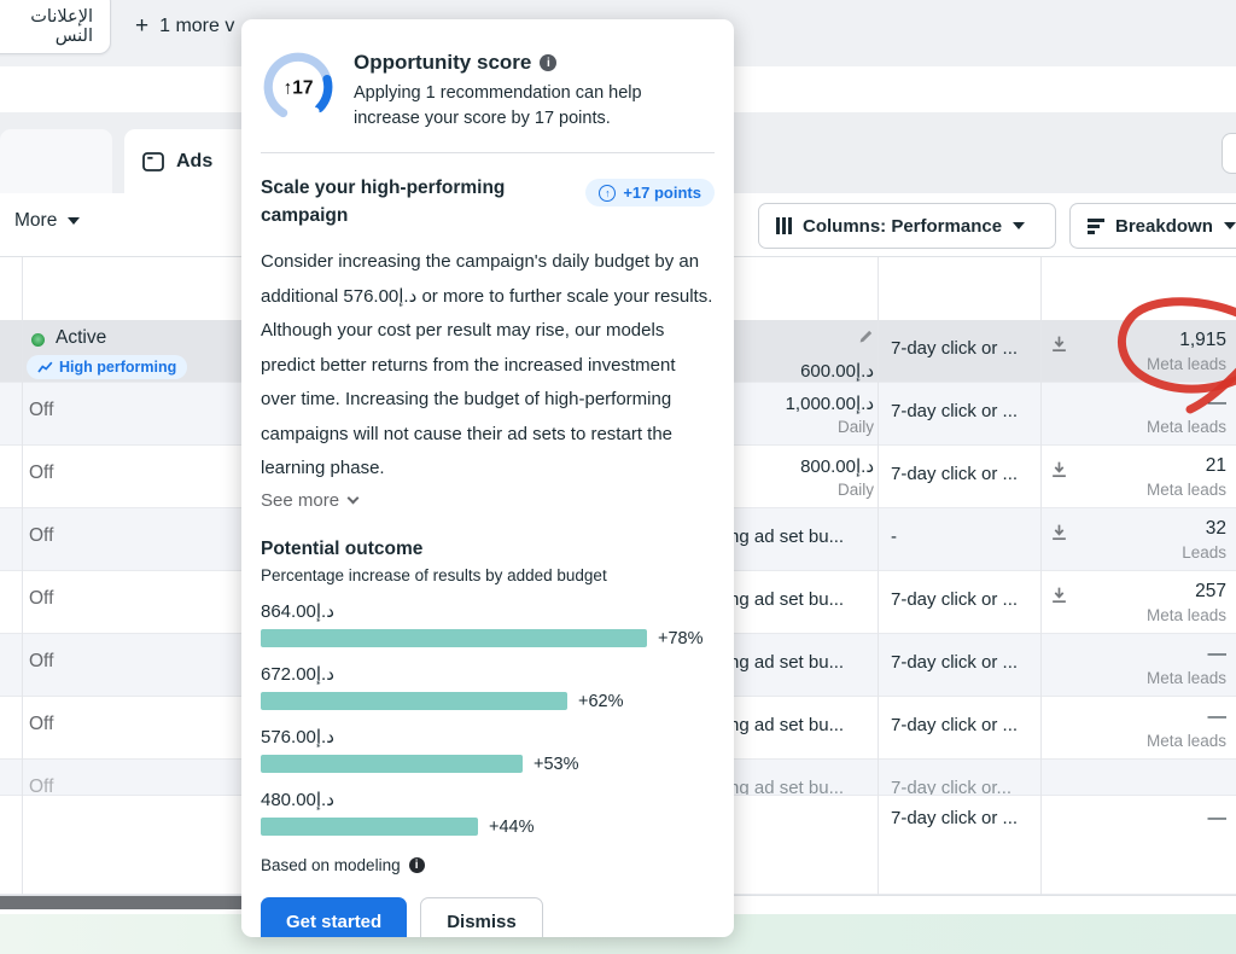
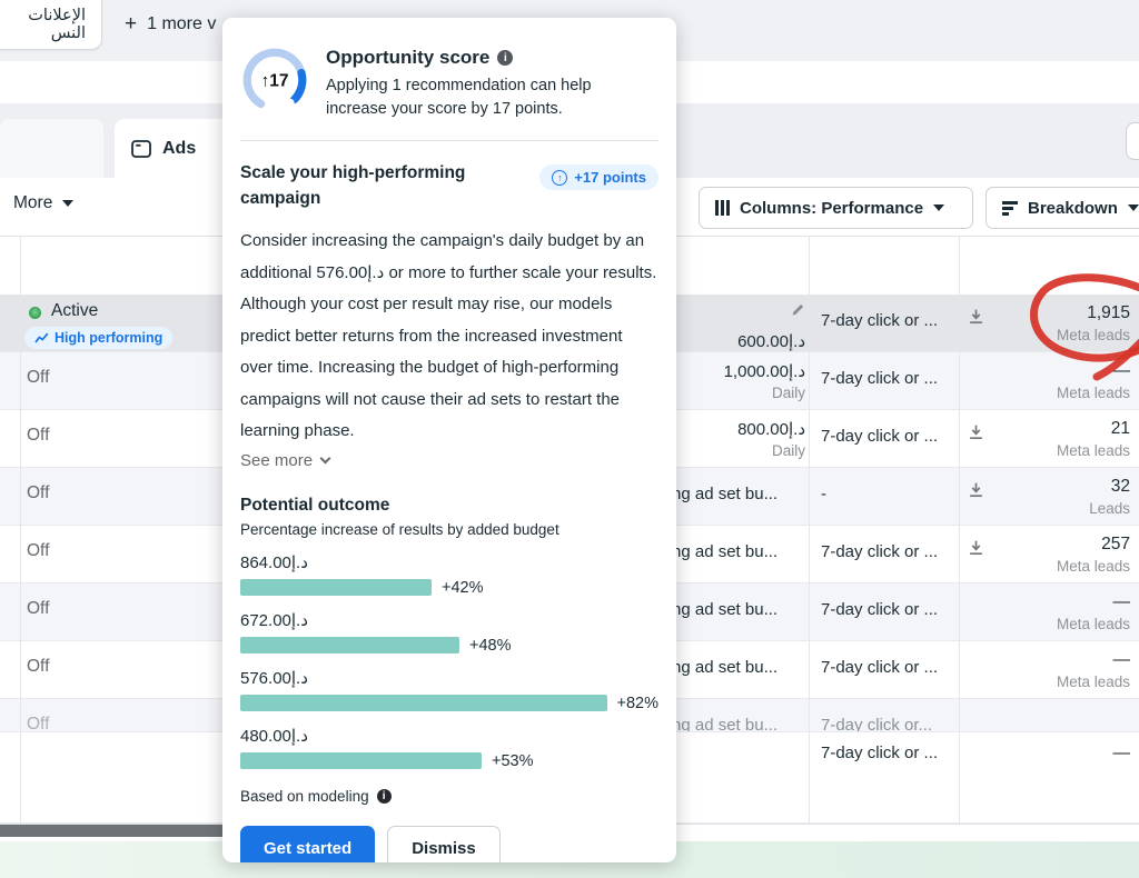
864.00د.إ: +78% -> +42%
672.00د.إ: +62% -> +48%
576.00د.إ: +53% -> +82%
480.00د.إ: +44% -> +53%
